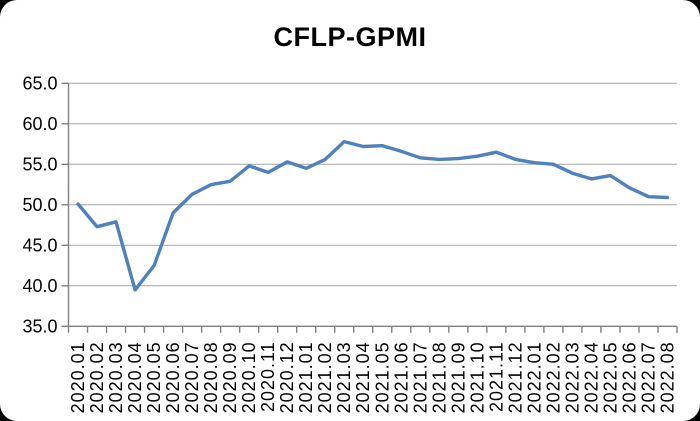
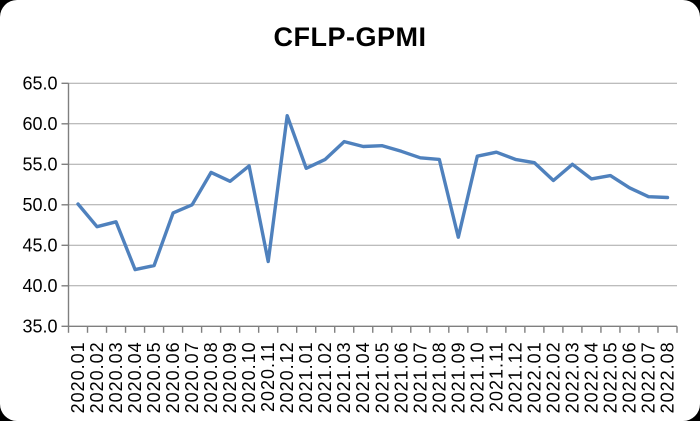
2020.04: 40 -> 42
2020.07: 51 -> 50
2020.08: 52 -> 54
2020.11: 54 -> 43
2020.12: 55 -> 61
2021.09: 56 -> 46
2022.02: 55 -> 53
2022.03: 54 -> 55
